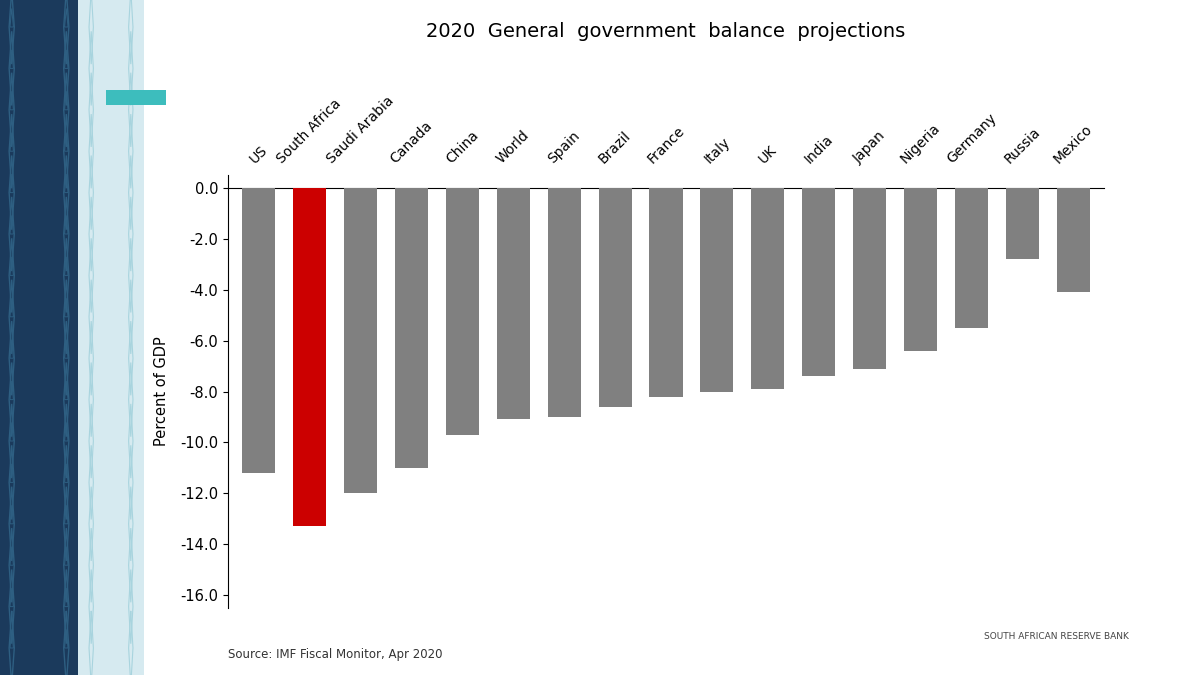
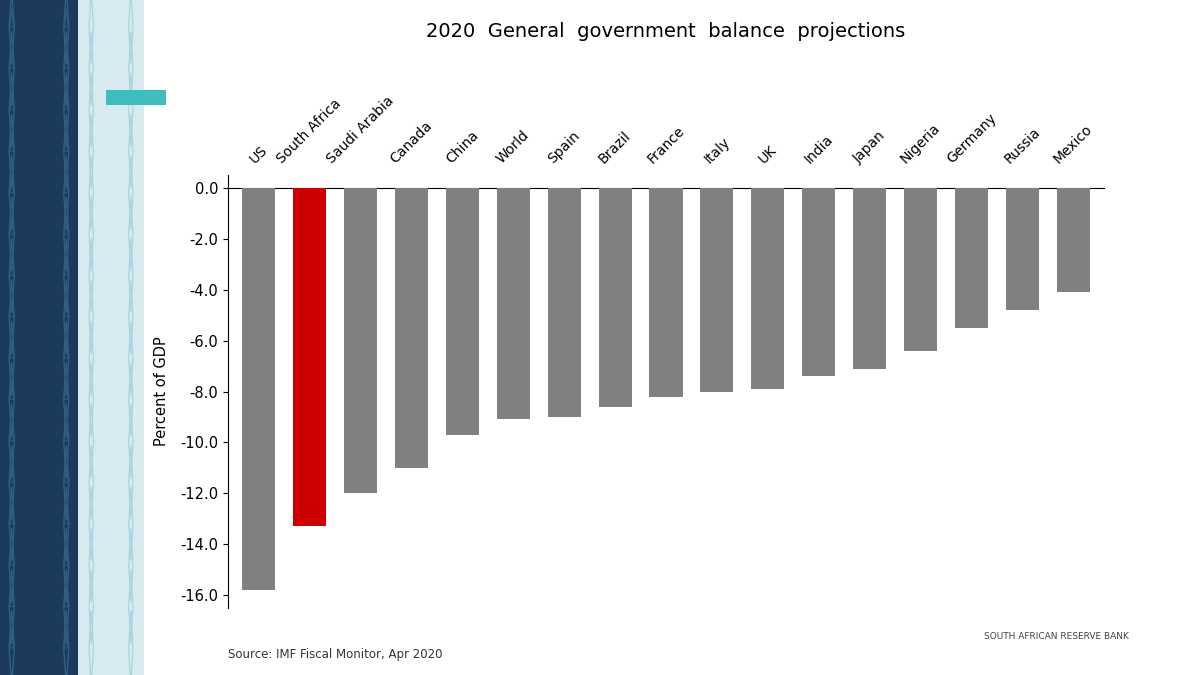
US: -11.2 -> -15.8
Russia: -2.8 -> -4.8
